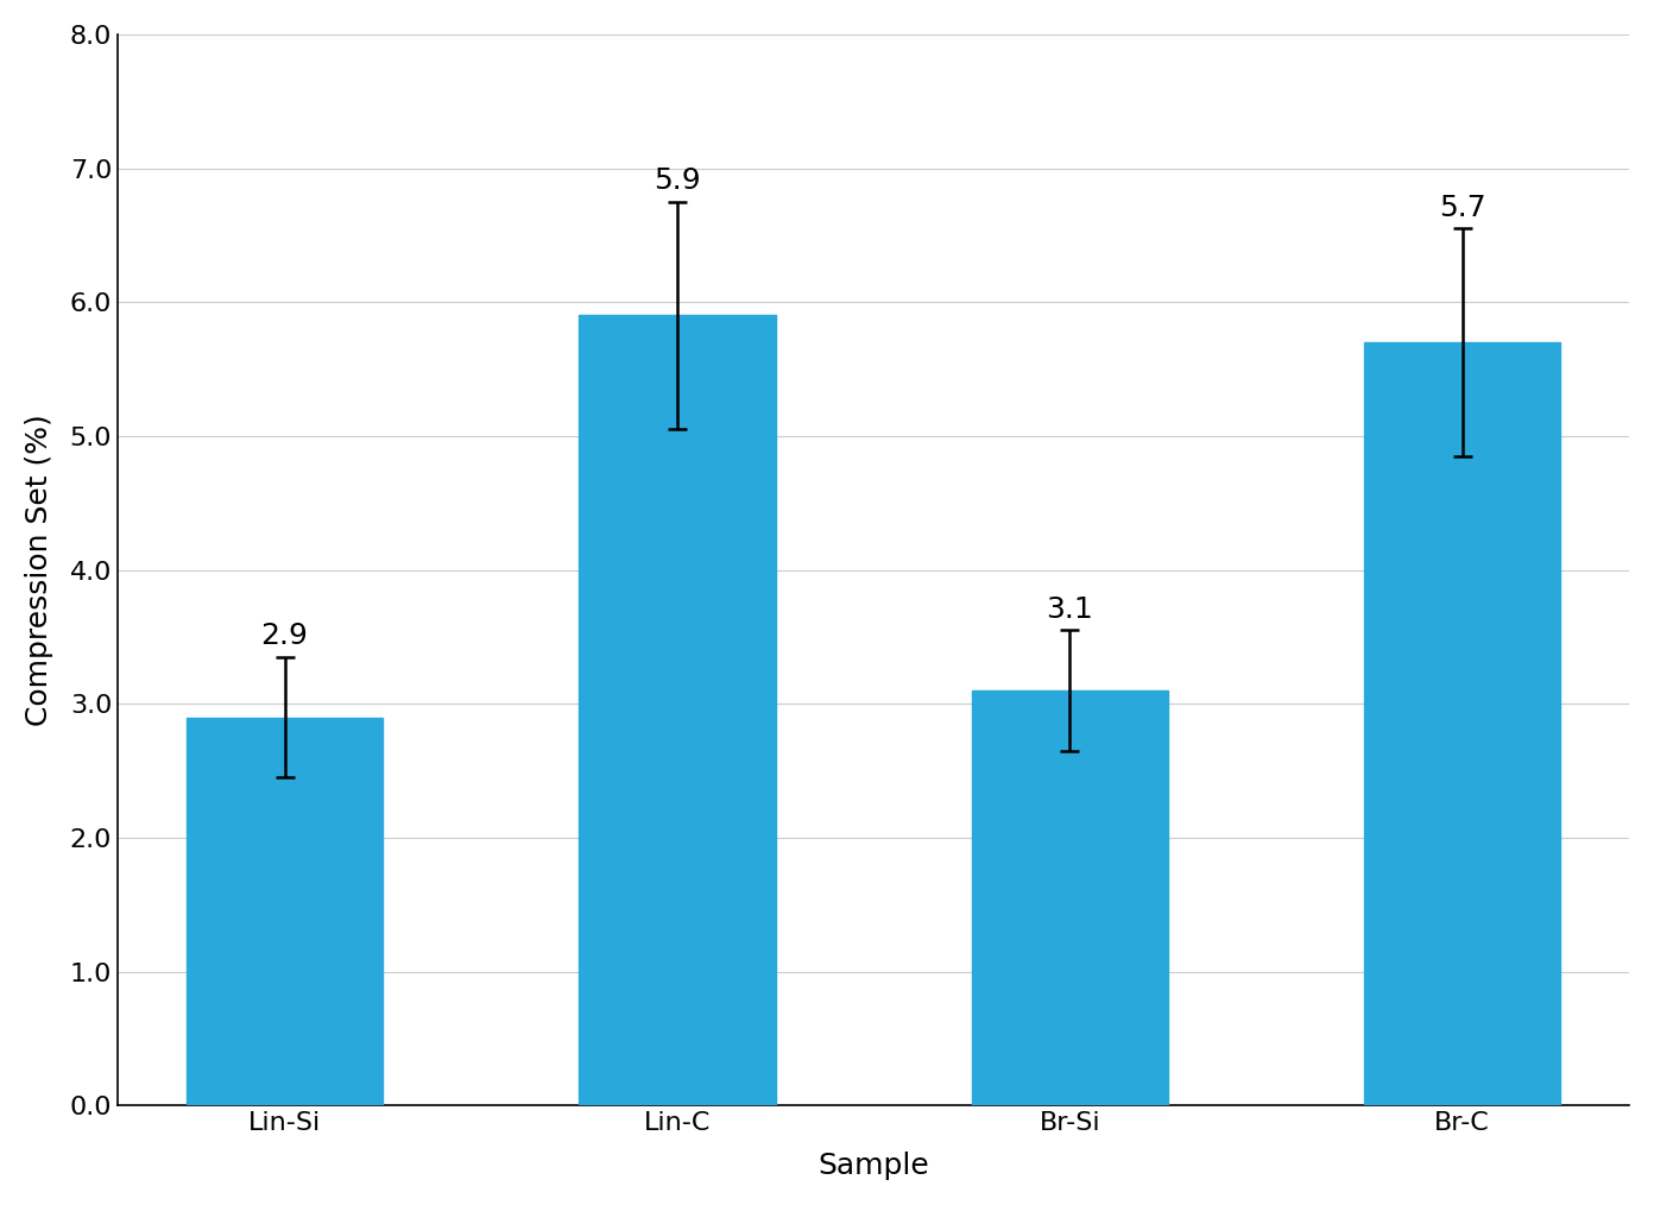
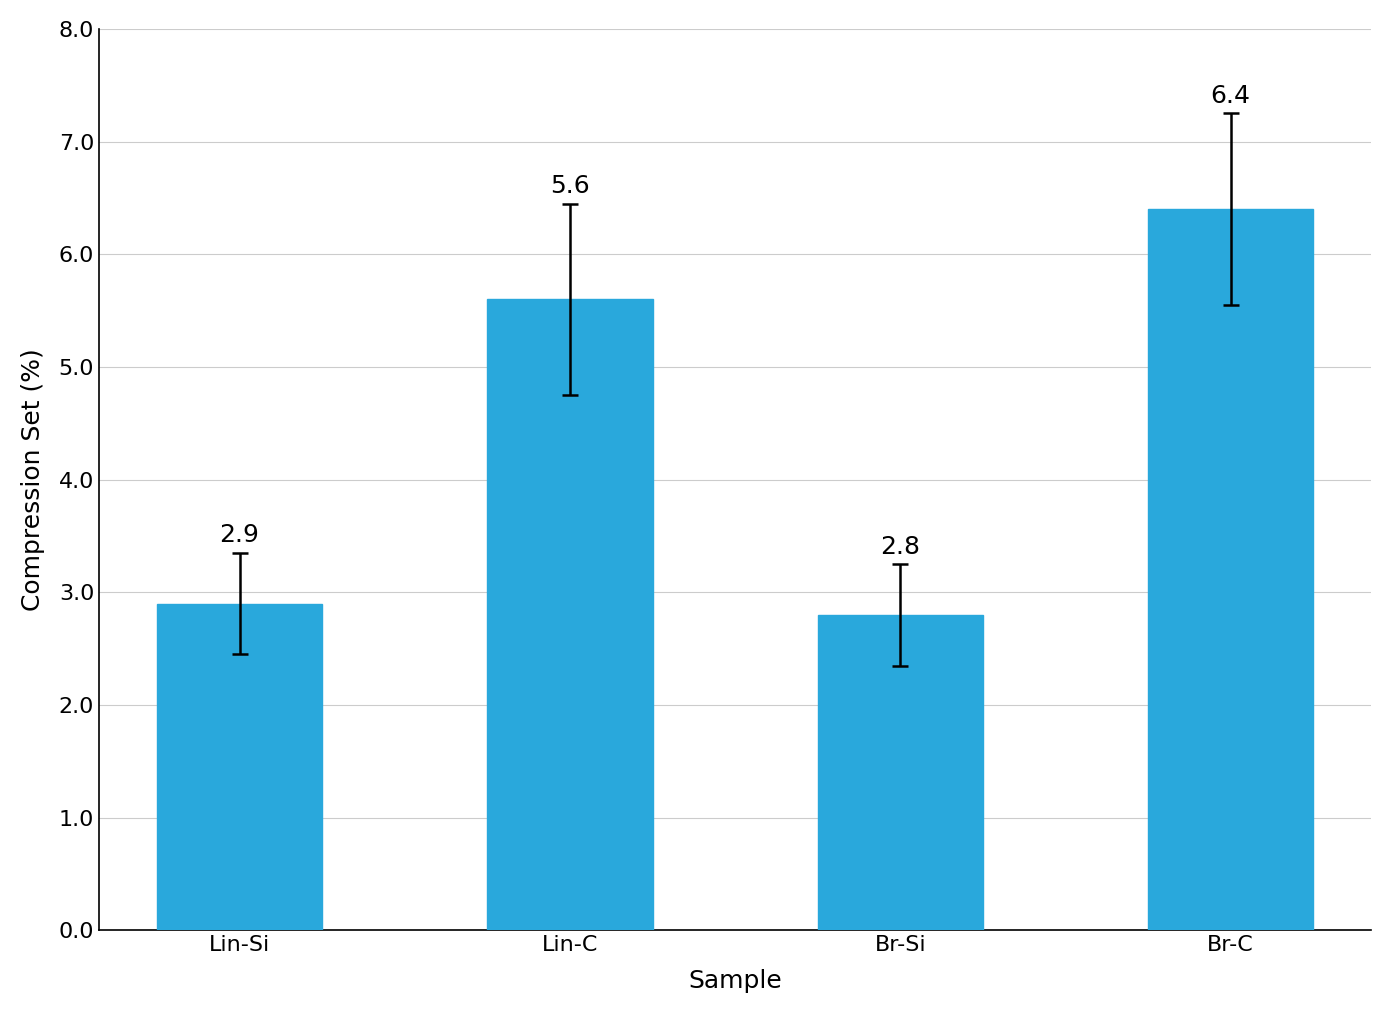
Lin-C: 5.9 -> 5.6
Br-Si: 3.1 -> 2.8
Br-C: 5.7 -> 6.4
